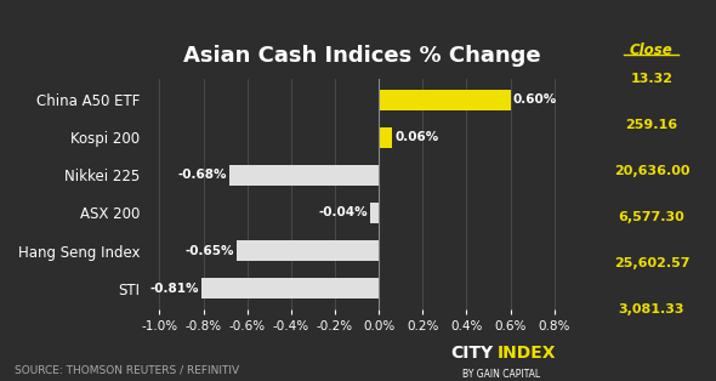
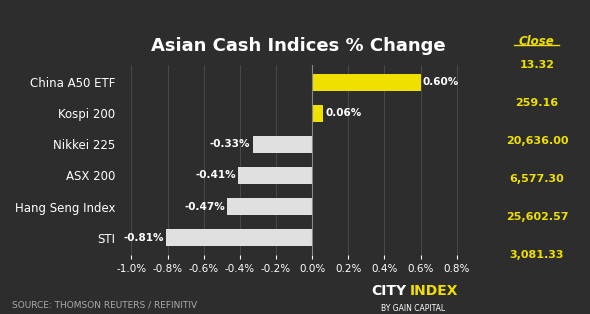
Nikkei 225: -0.68% -> -0.33%
ASX 200: -0.04% -> -0.41%
Hang Seng Index: -0.65% -> -0.47%
